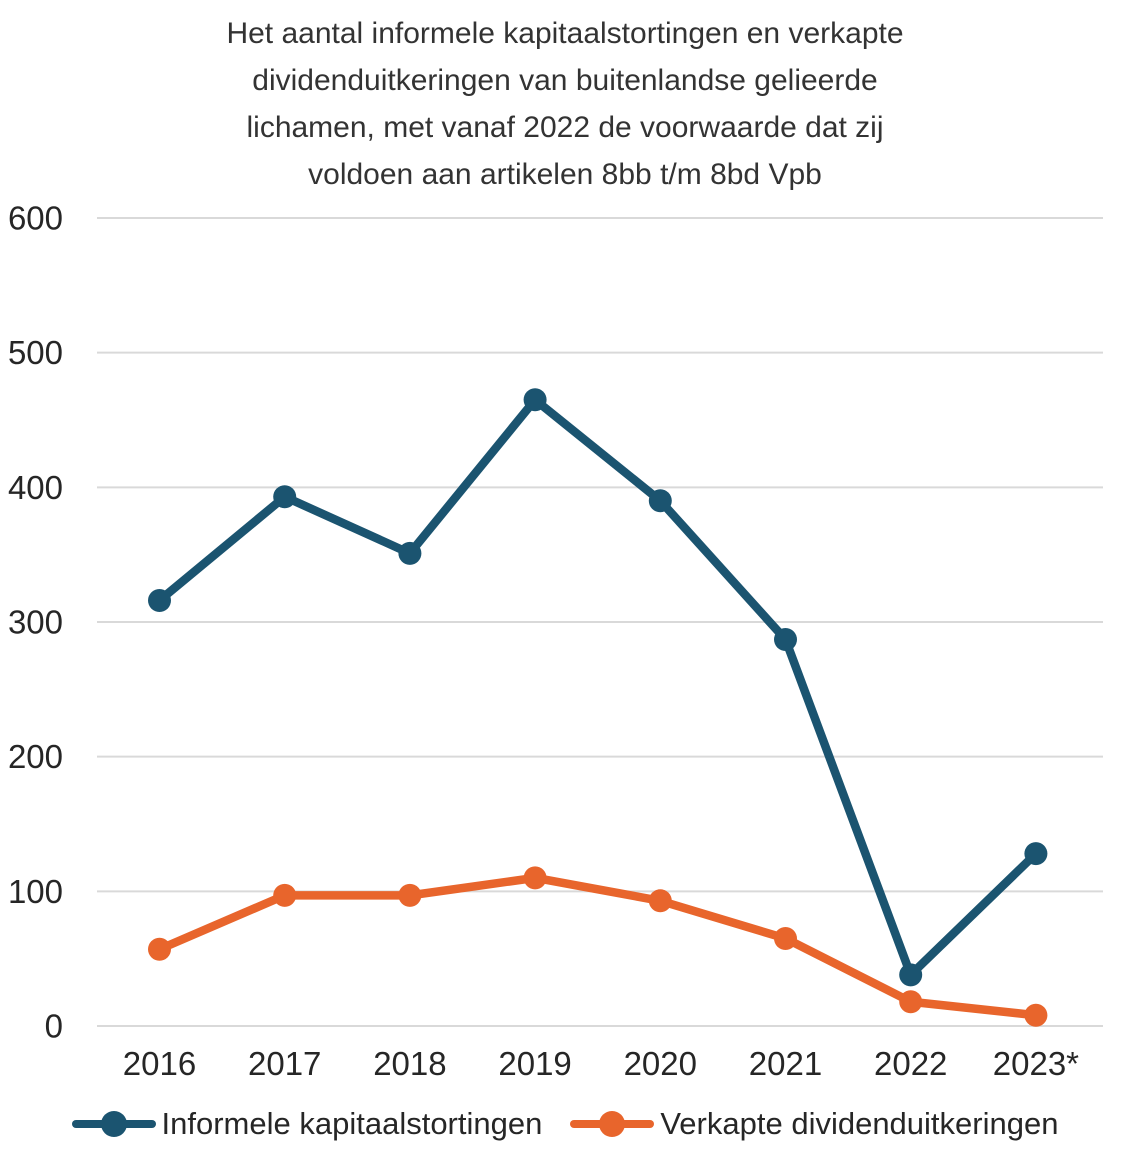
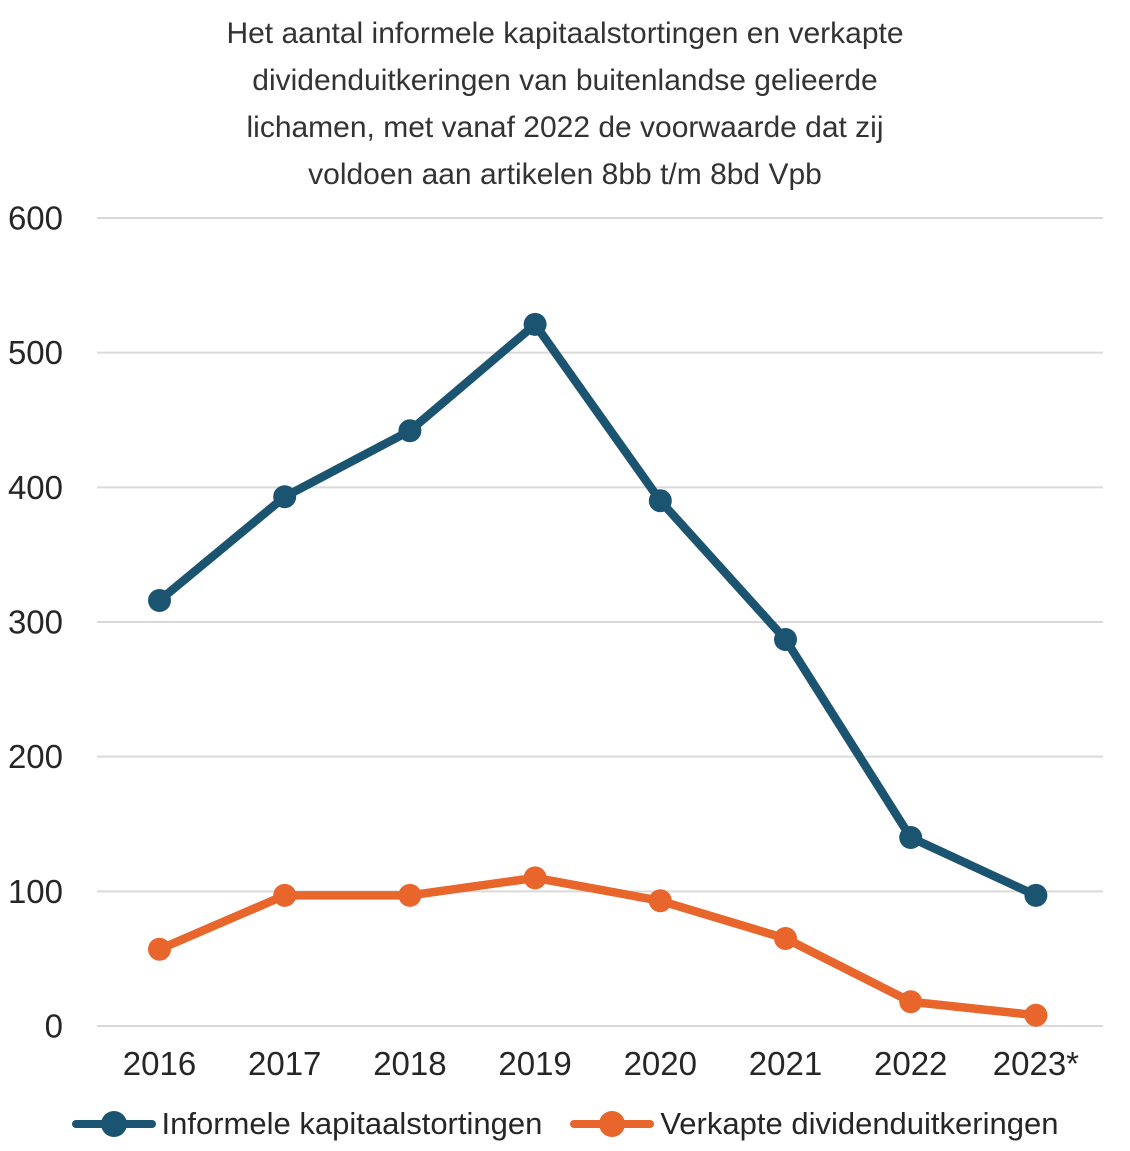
Informele kapitaalstortingen/2018: 351 -> 442
Informele kapitaalstortingen/2019: 465 -> 521
Informele kapitaalstortingen/2022: 38 -> 140
Informele kapitaalstortingen/2023*: 128 -> 97
